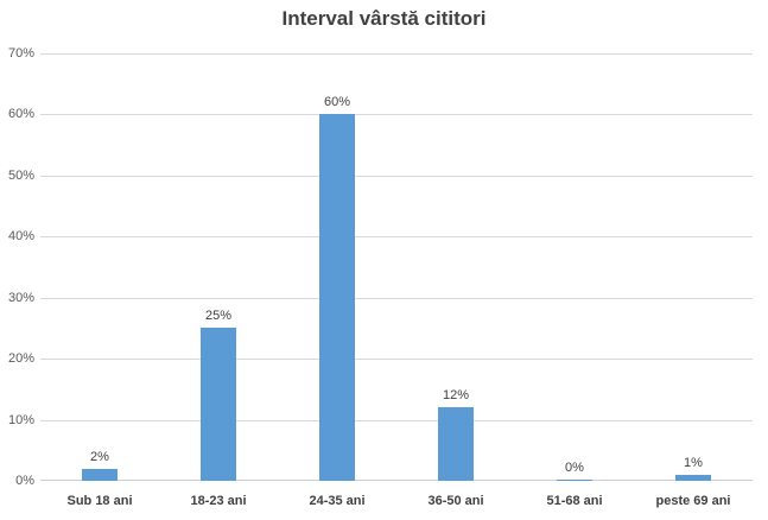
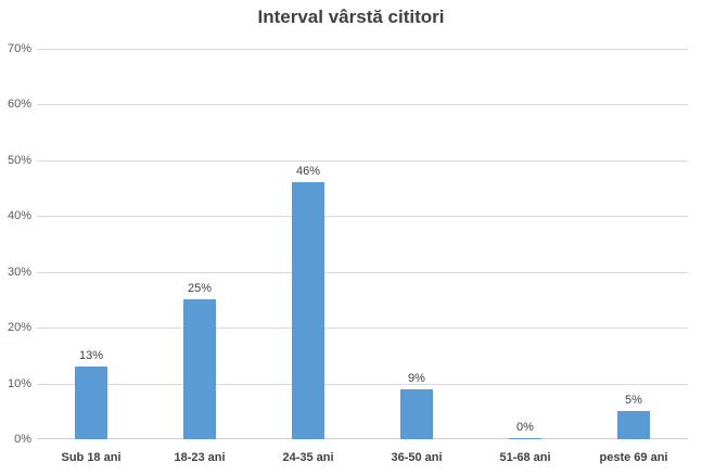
Sub 18 ani: 2% -> 13%
24-35 ani: 60% -> 46%
36-50 ani: 12% -> 9%
peste 69 ani: 1% -> 5%
